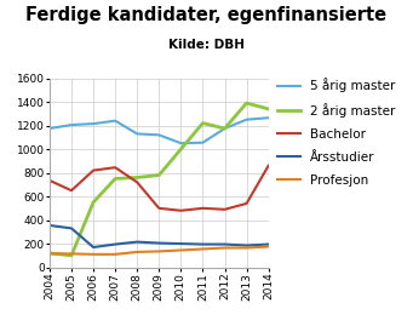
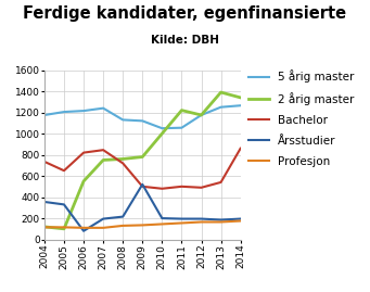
Årsstudier/2006: 170 -> 80
Årsstudier/2009: 200 -> 520
